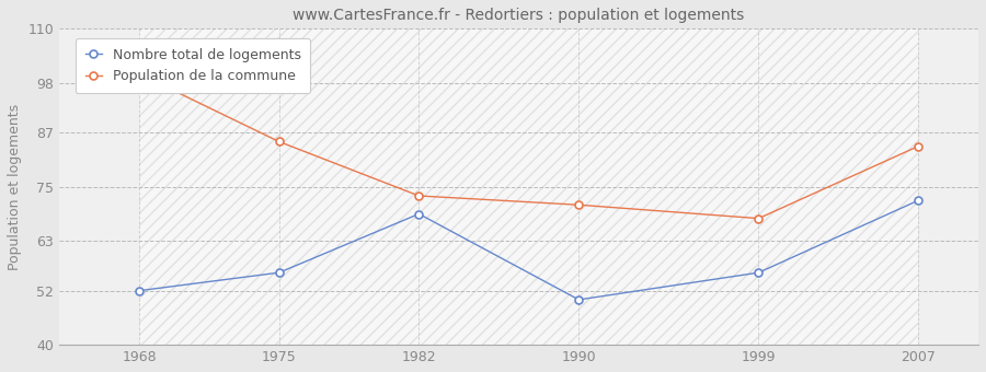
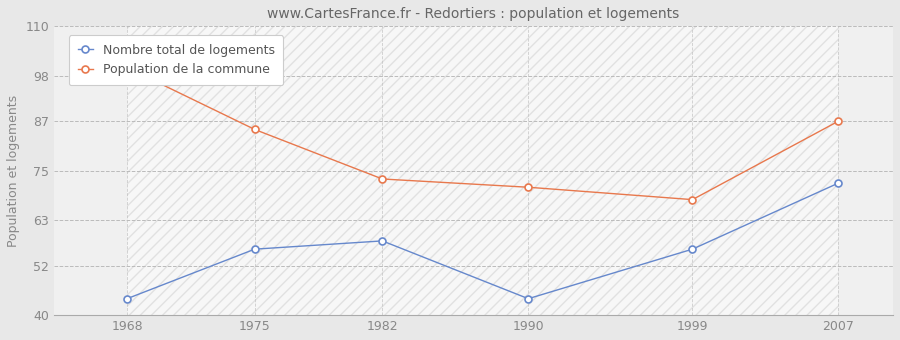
Nombre total de logements/1968: 52 -> 44
Nombre total de logements/1982: 69 -> 58
Nombre total de logements/1990: 50 -> 44
Population de la commune/2007: 84 -> 87
